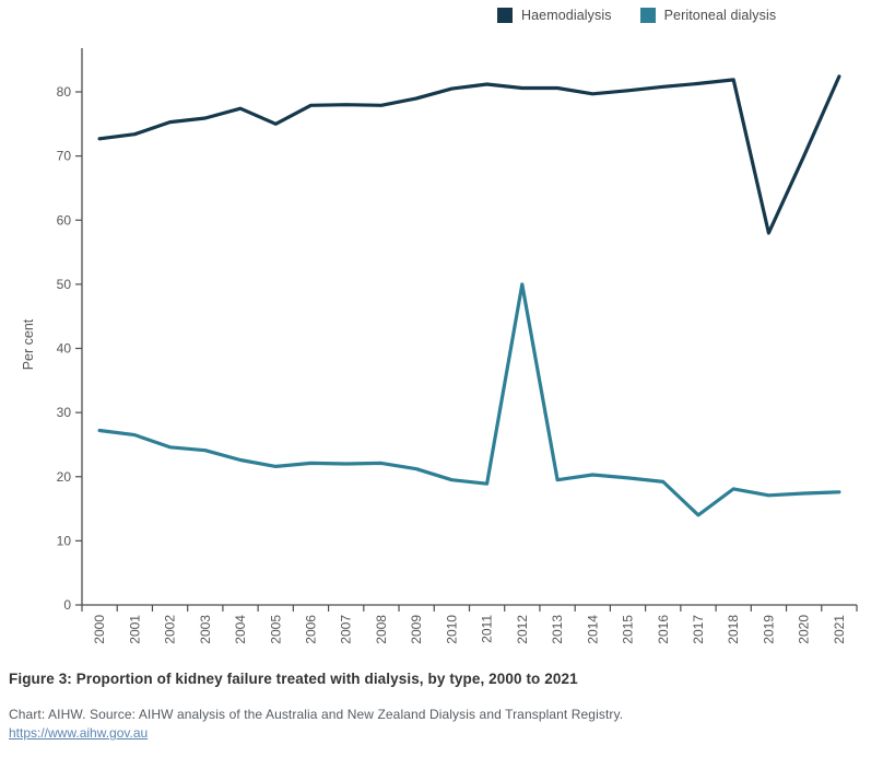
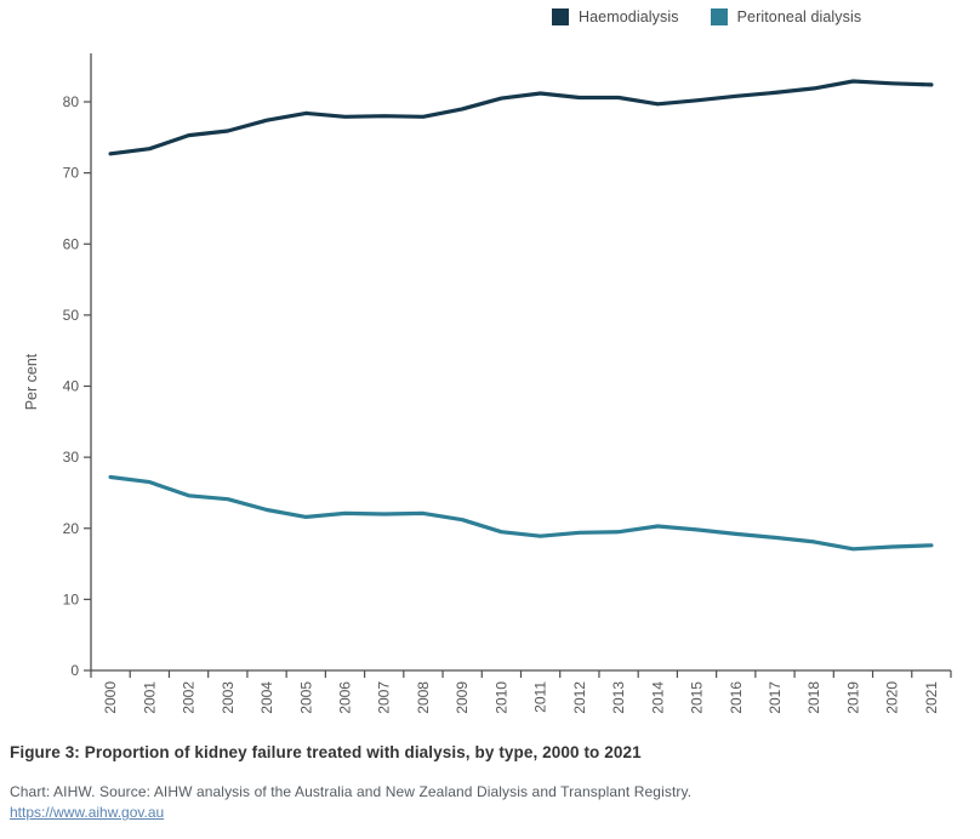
Haemodialysis/2005: 75 -> 78
Peritoneal dialysis/2012: 50 -> 19
Peritoneal dialysis/2017: 14 -> 19
Haemodialysis/2019: 58 -> 83
Haemodialysis/2020: 70 -> 83
